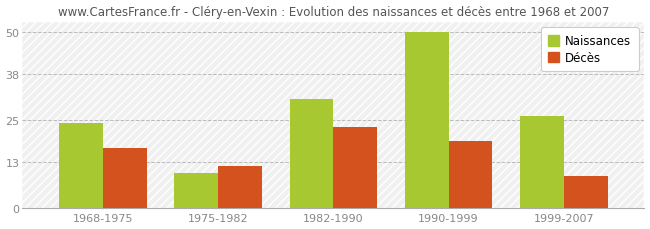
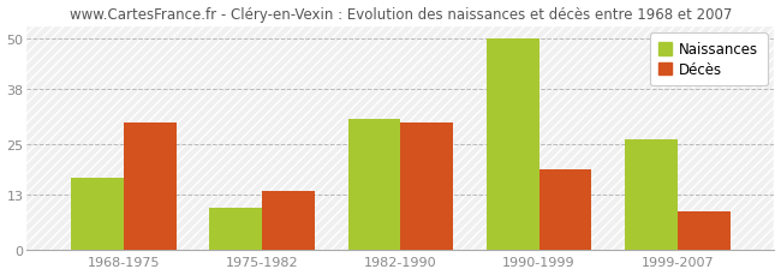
Naissances/1968-1975: 24 -> 17
Décès/1968-1975: 17 -> 30
Décès/1975-1982: 12 -> 14
Décès/1982-1990: 23 -> 30
